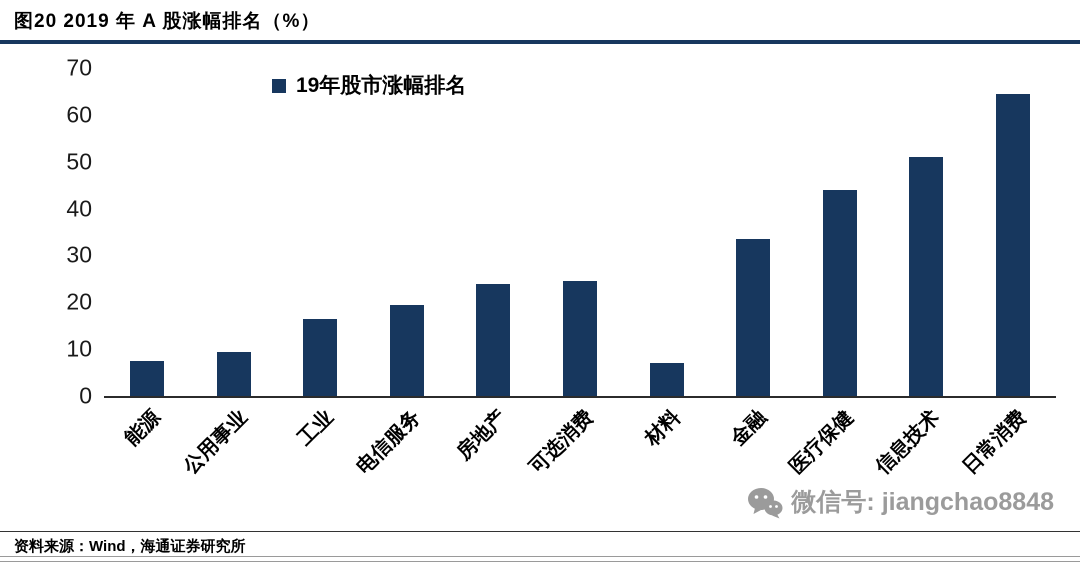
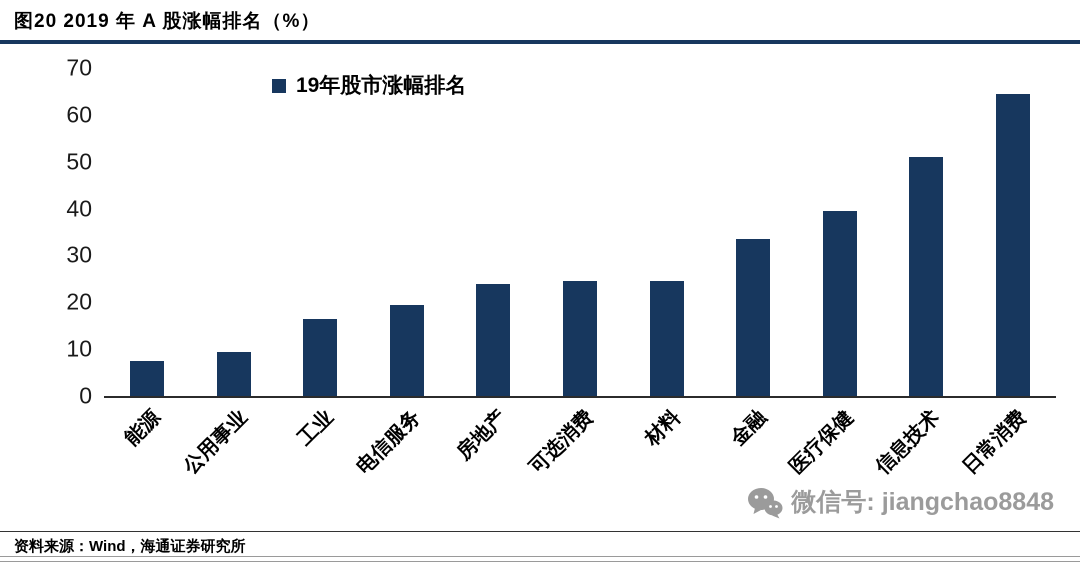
材料: 7 -> 24
医疗保健: 44 -> 40
